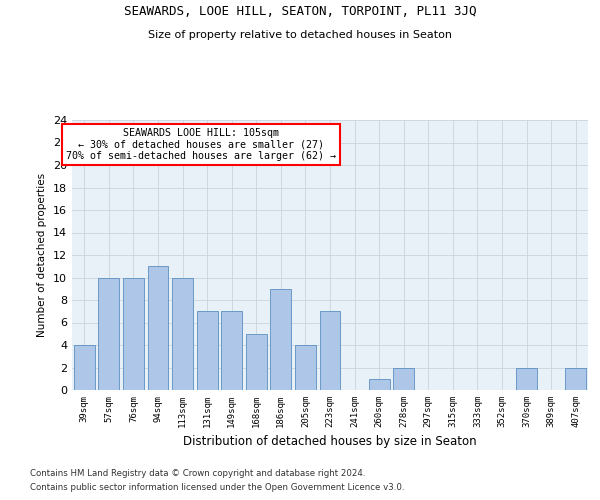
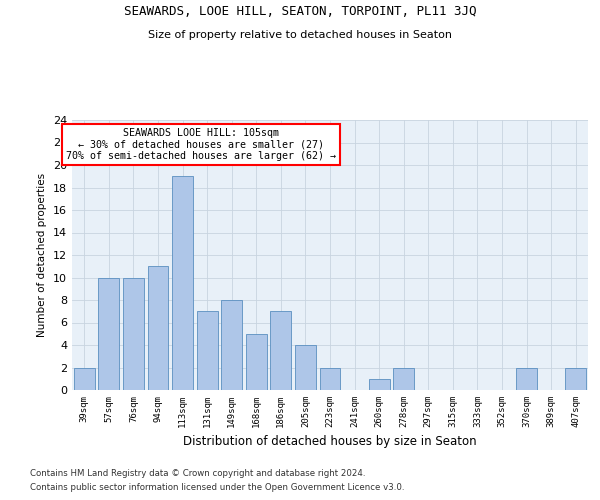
39sqm: 4 -> 2
113sqm: 10 -> 19
149sqm: 7 -> 8
186sqm: 9 -> 7
223sqm: 7 -> 2
